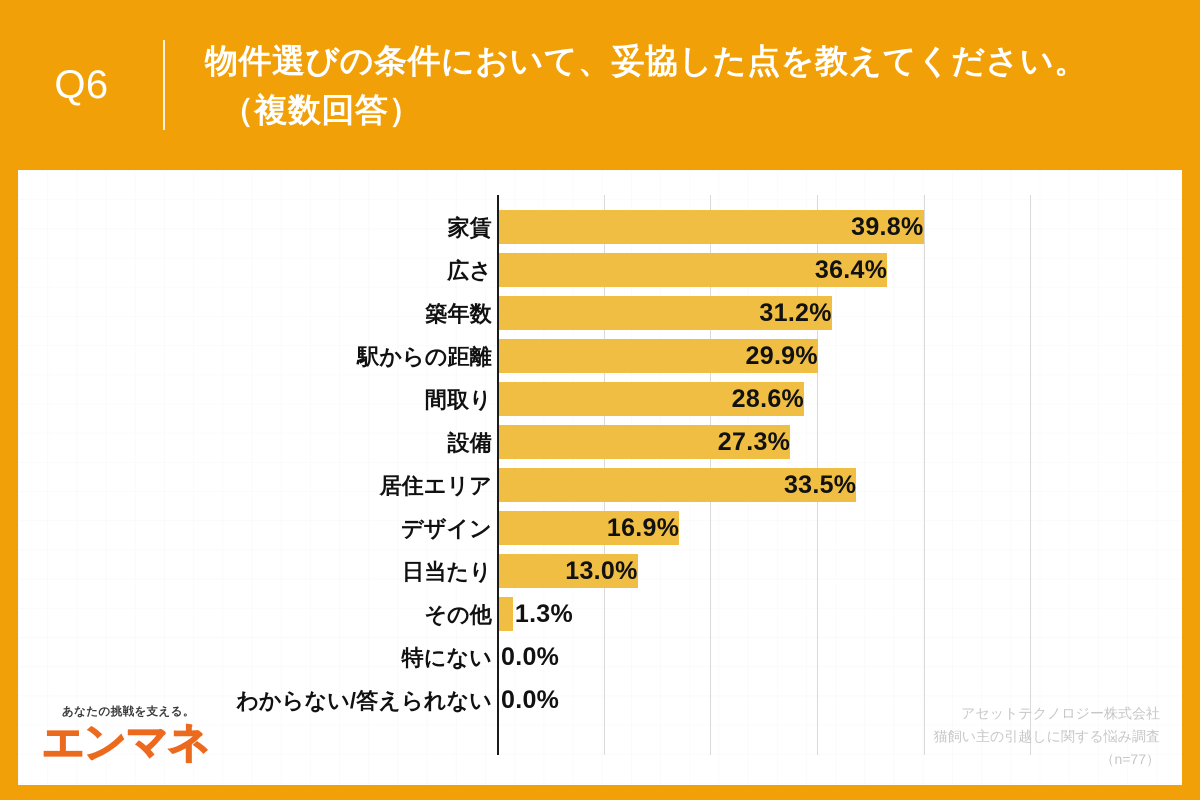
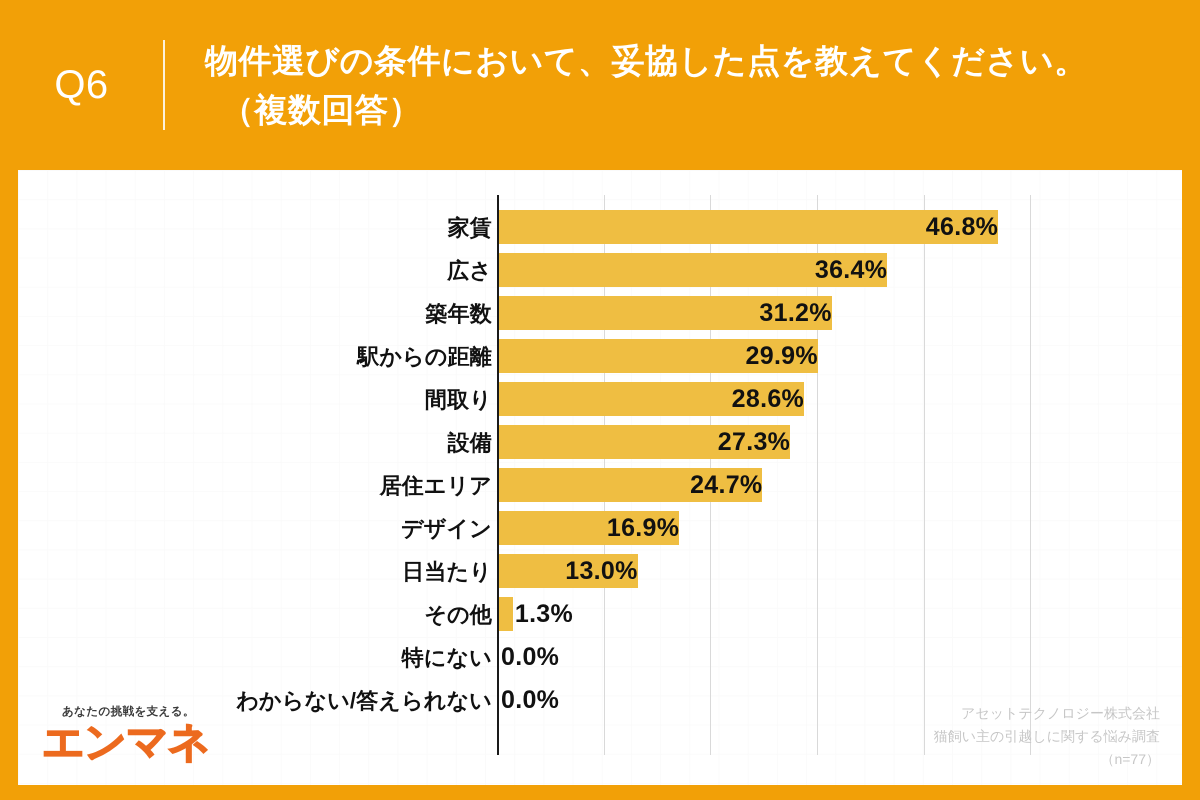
家賃: 39.8% -> 46.8%
居住エリア: 33.5% -> 24.7%
